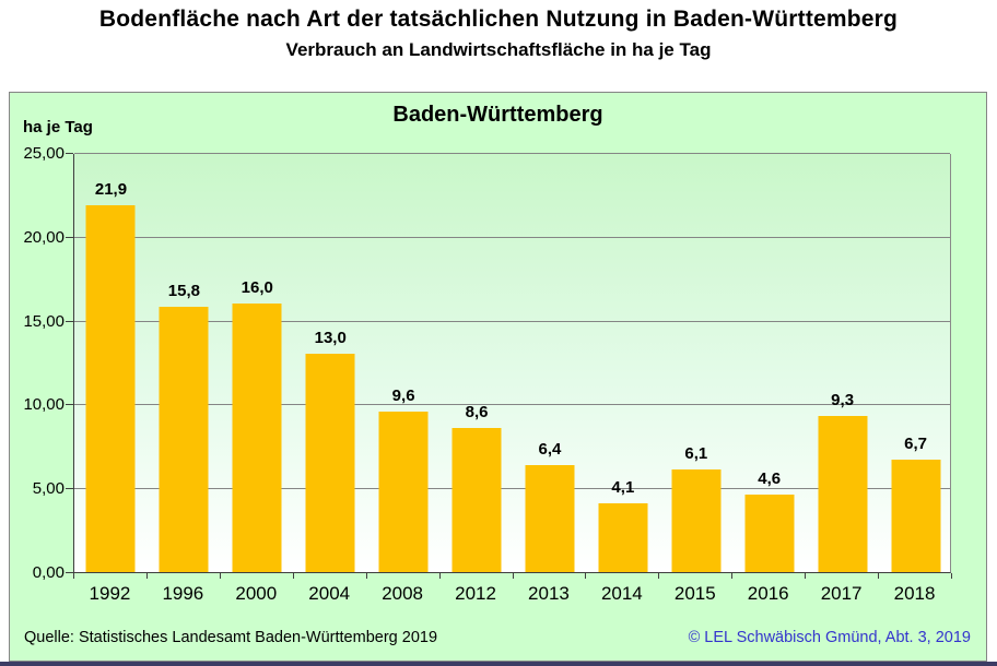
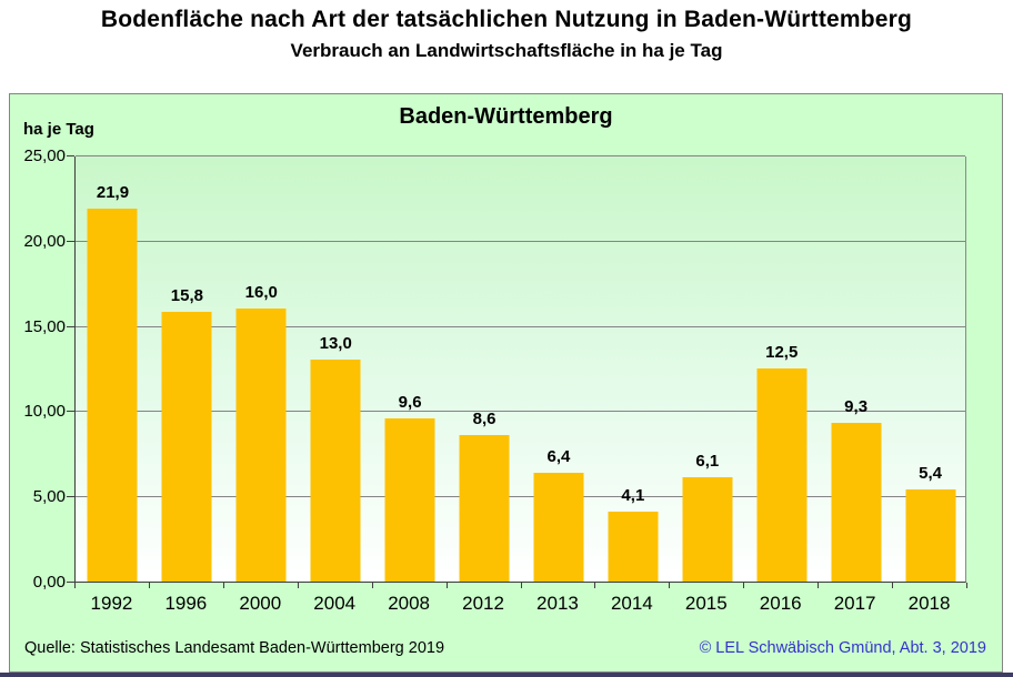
2016: 4,6 -> 12,5
2018: 6,7 -> 5,4
